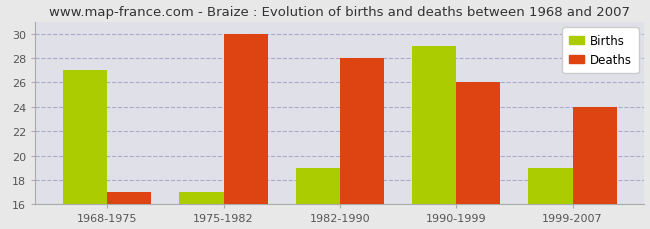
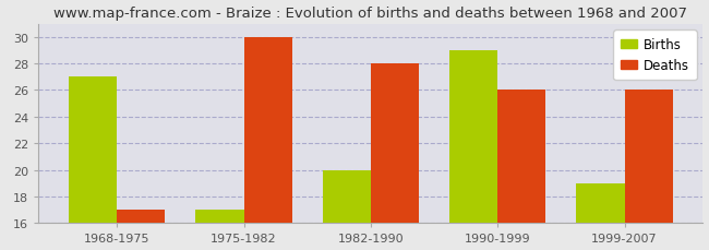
Births/1982-1990: 19 -> 20
Deaths/1999-2007: 24 -> 26
